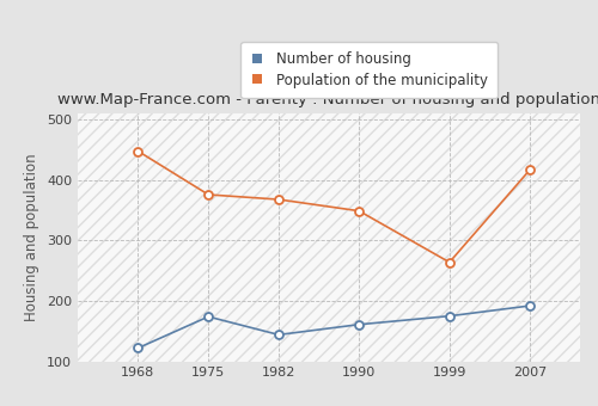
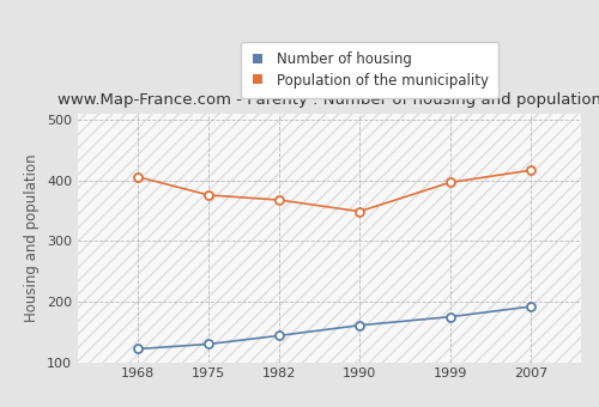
Population of the municipality/1968: 448 -> 406
Number of housing/1975: 174 -> 130
Population of the municipality/1999: 264 -> 397
